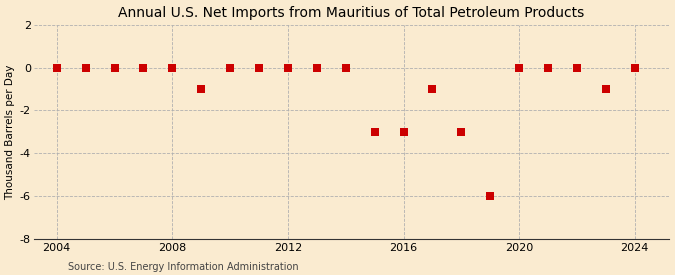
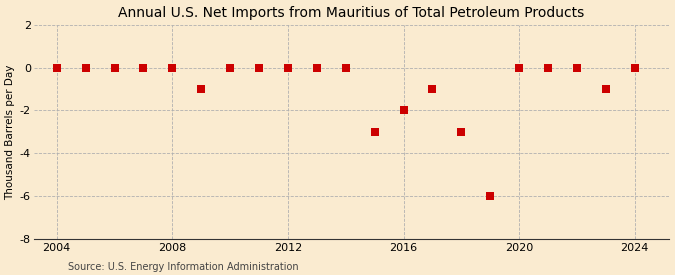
2016: -3 -> -2
